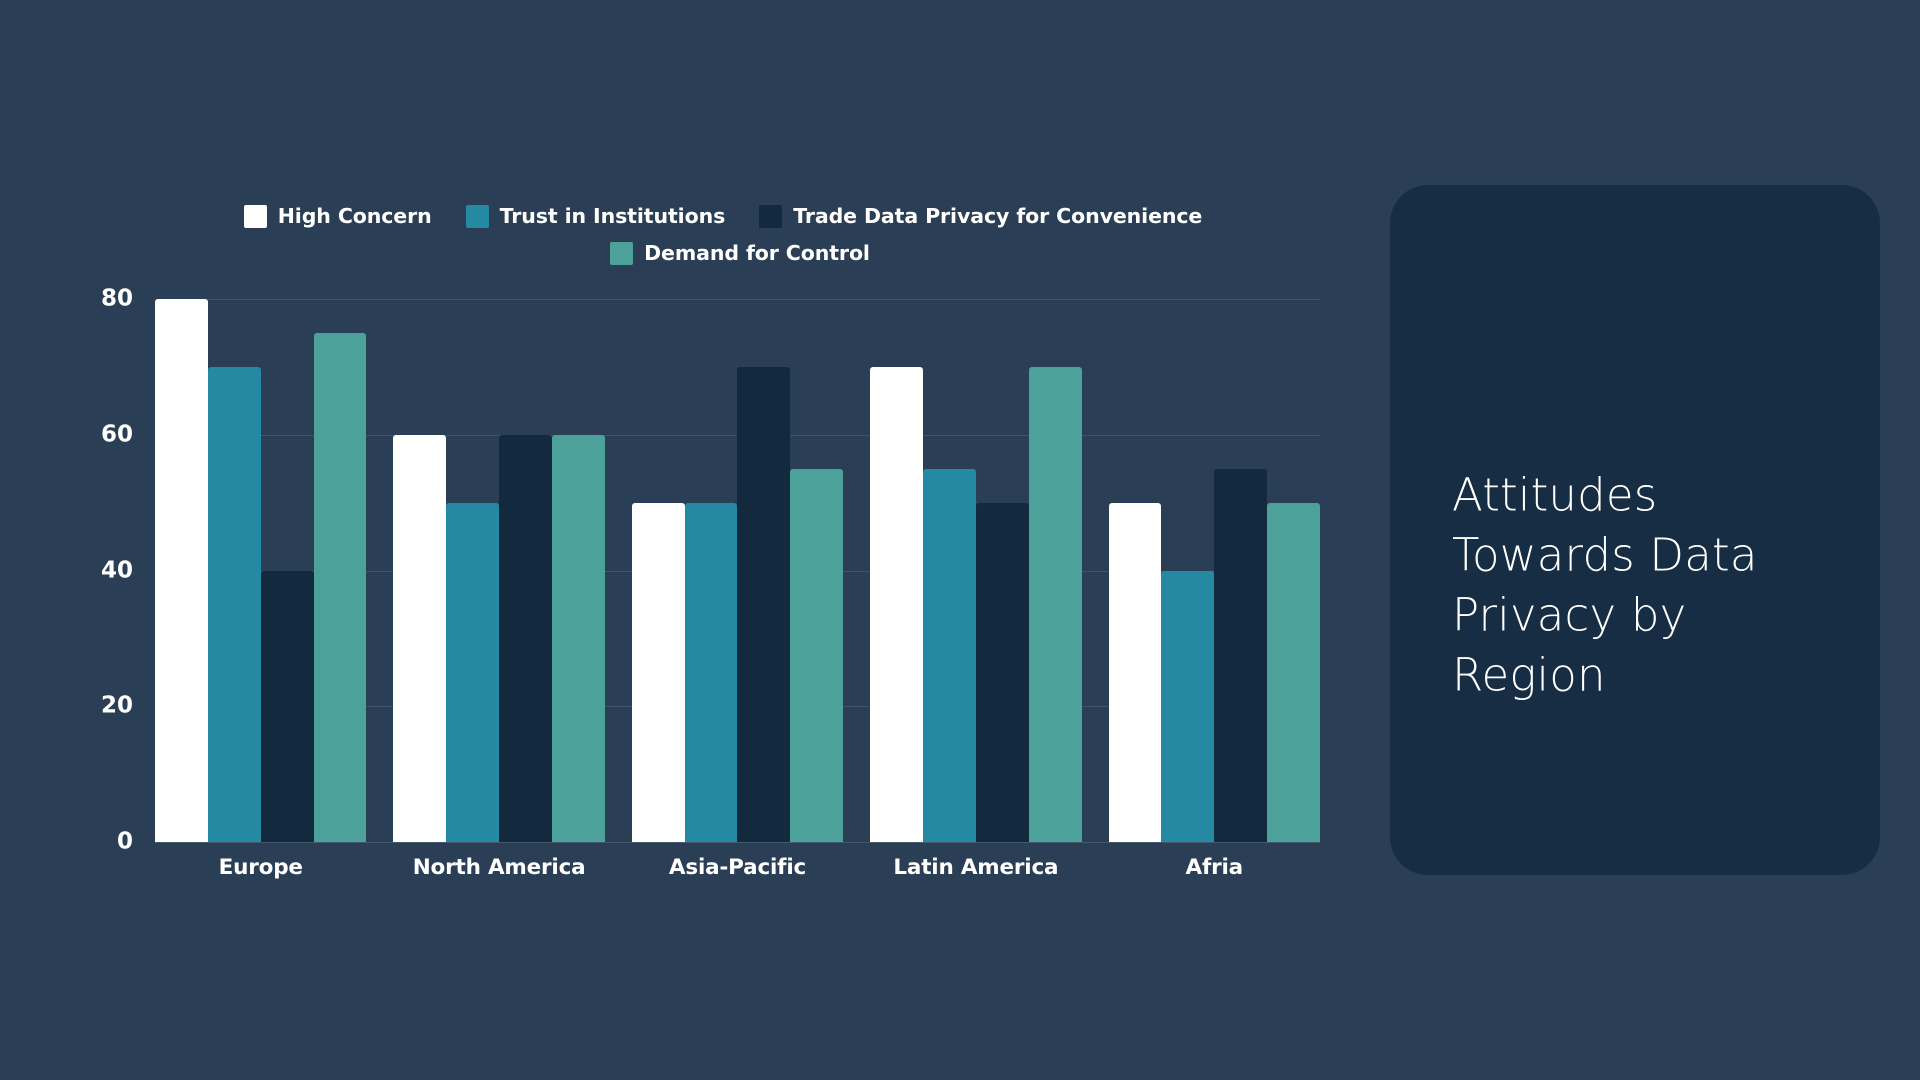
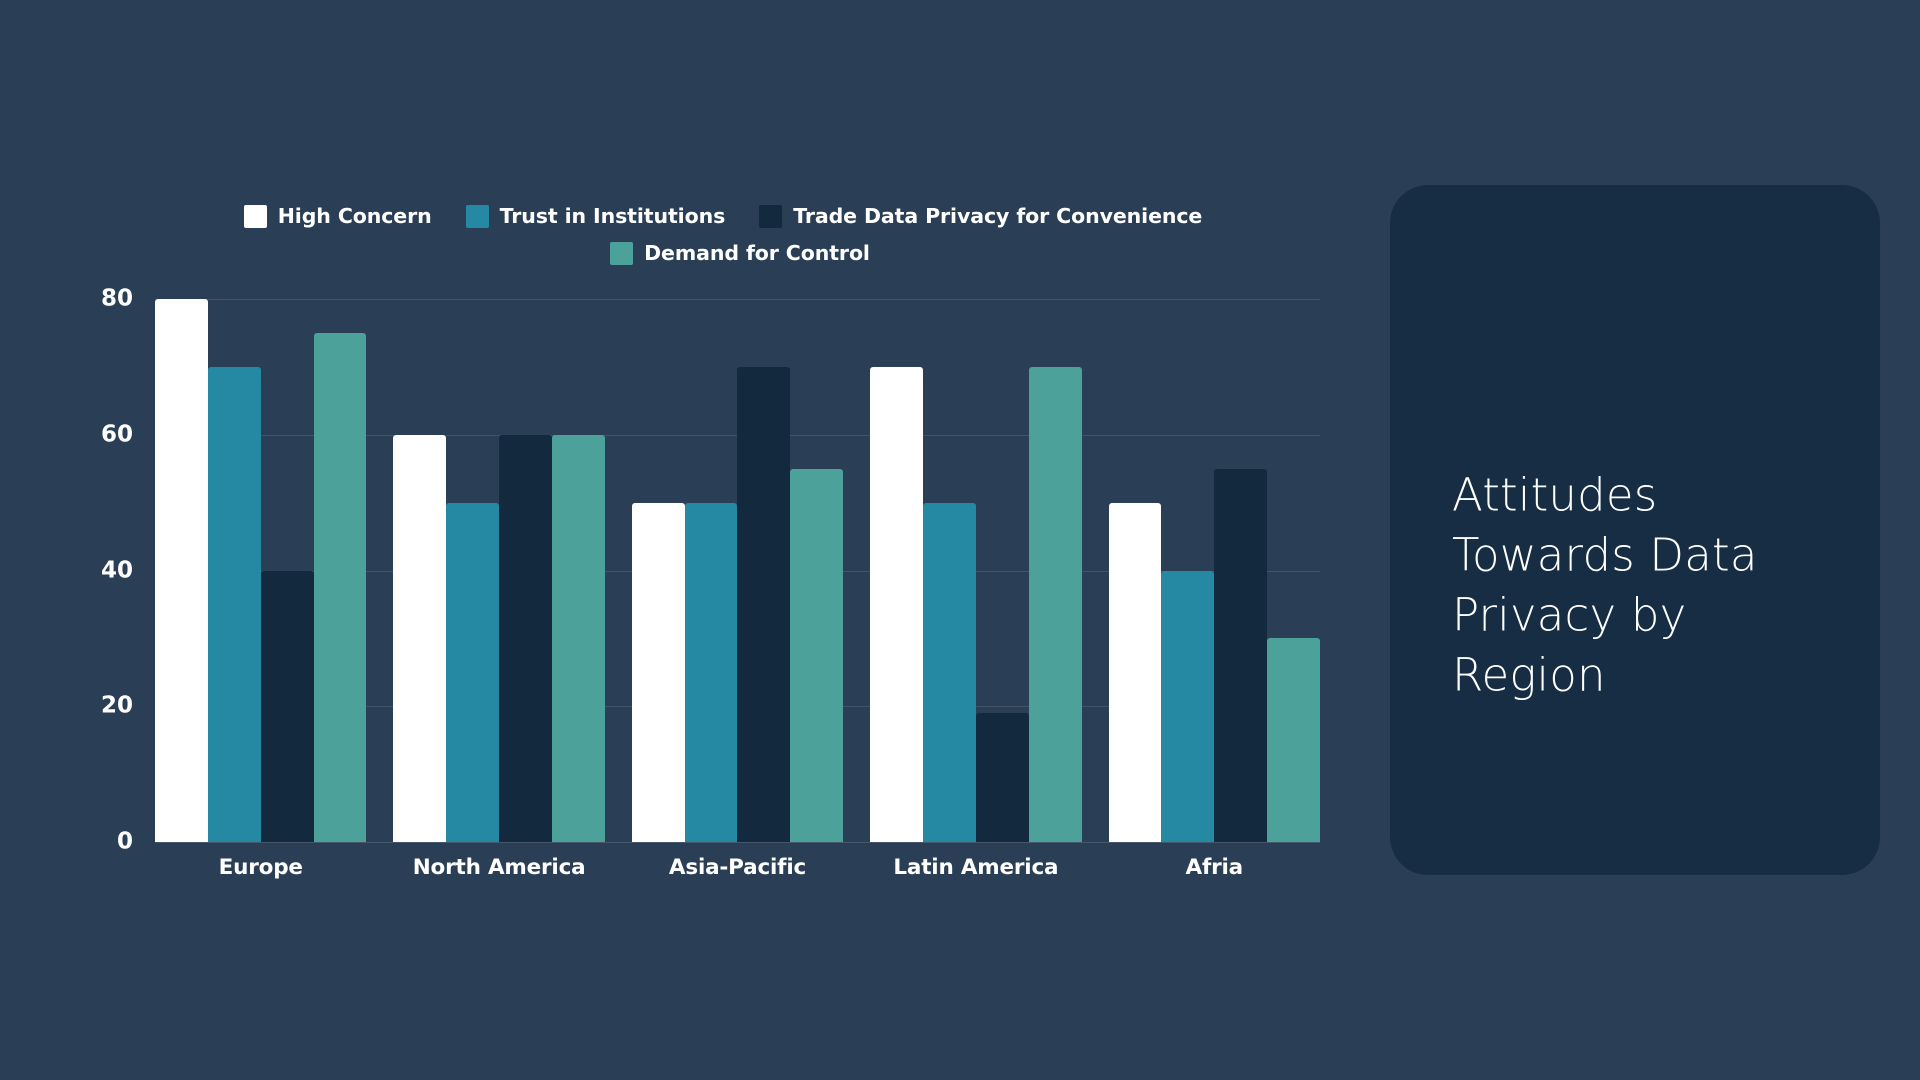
Trust in Institutions/Latin America: 55 -> 50
Trade Data Privacy for Convenience/Latin America: 50 -> 19
Demand for Control/Afria: 50 -> 30
